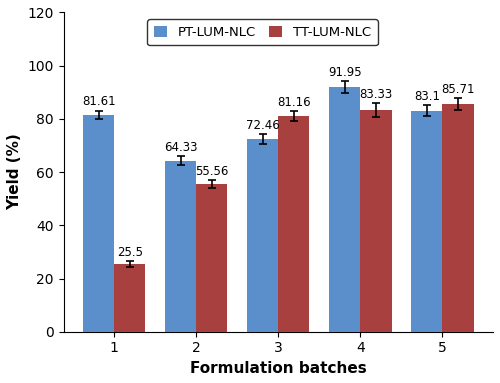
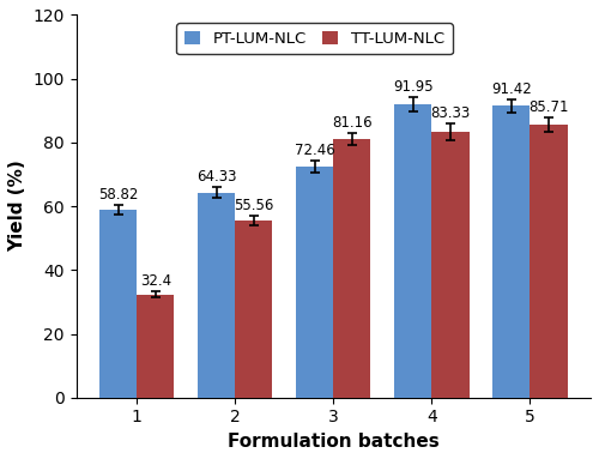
PT-LUM-NLC/1: 81.61 -> 58.82
TT-LUM-NLC/1: 25.5 -> 32.4
PT-LUM-NLC/5: 83.1 -> 91.42
